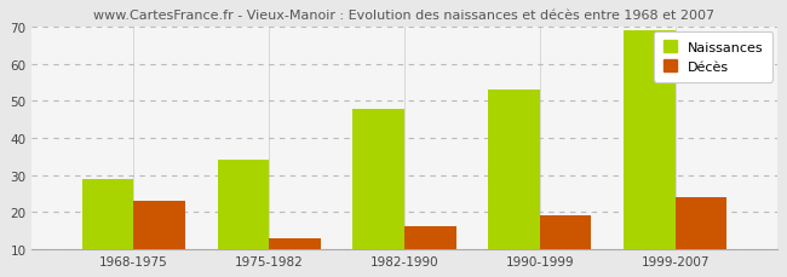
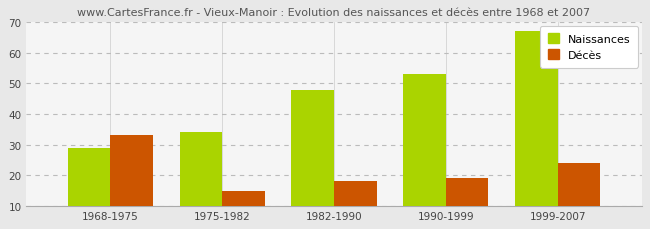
Décès/1968-1975: 23 -> 33
Décès/1975-1982: 13 -> 15
Décès/1982-1990: 16 -> 18
Naissances/1999-2007: 69 -> 67
